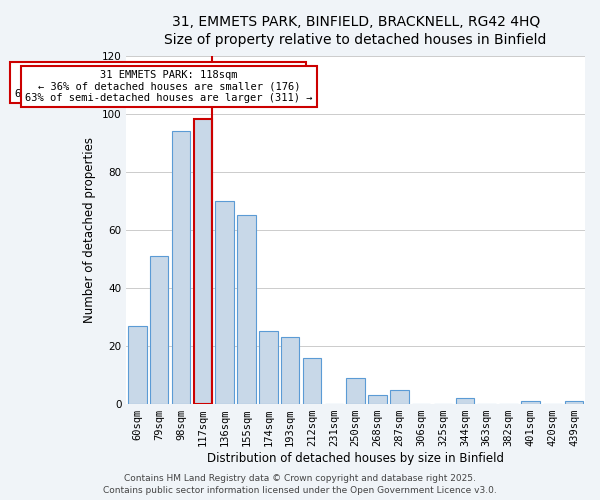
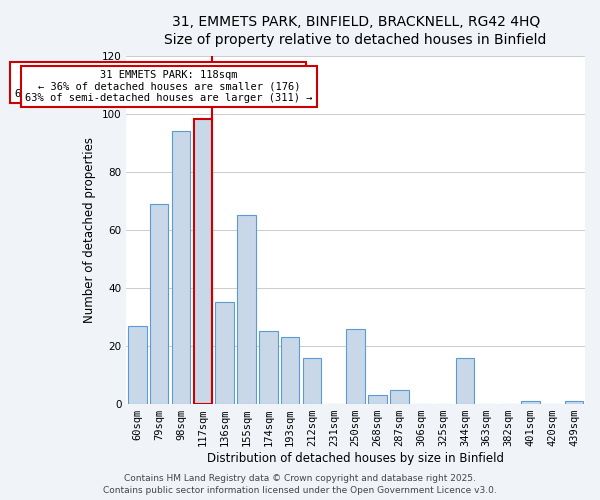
79sqm: 51 -> 69
136sqm: 70 -> 35
250sqm: 9 -> 26
344sqm: 2 -> 16
